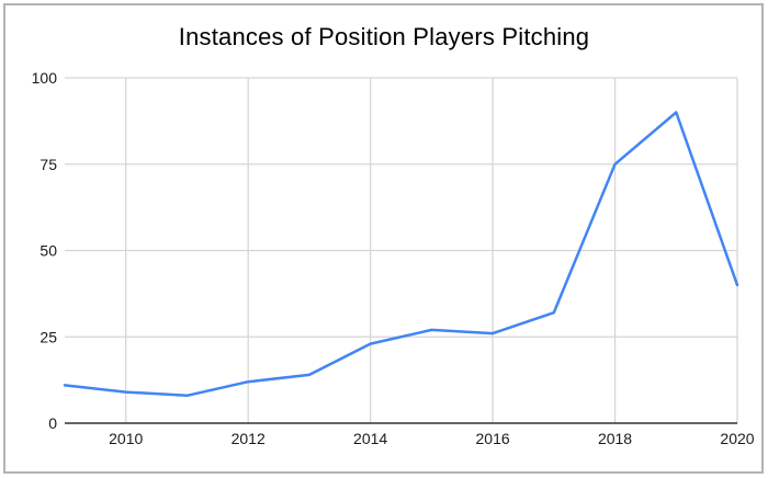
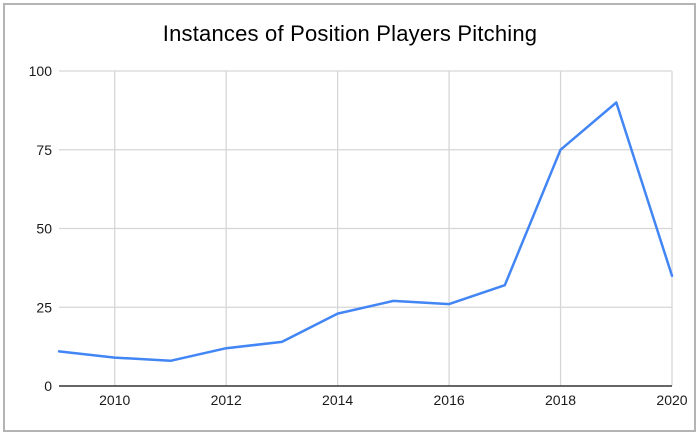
2020: 40 -> 35
